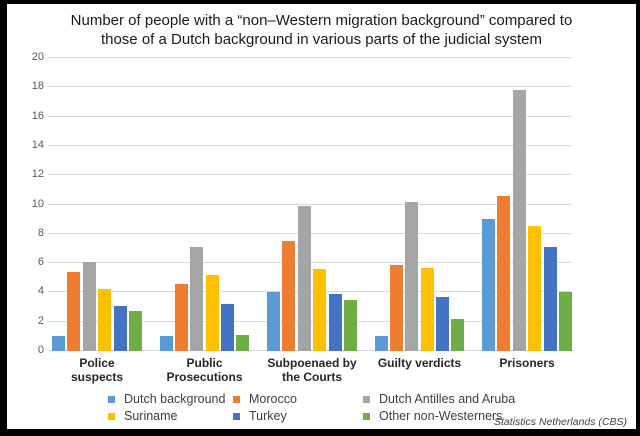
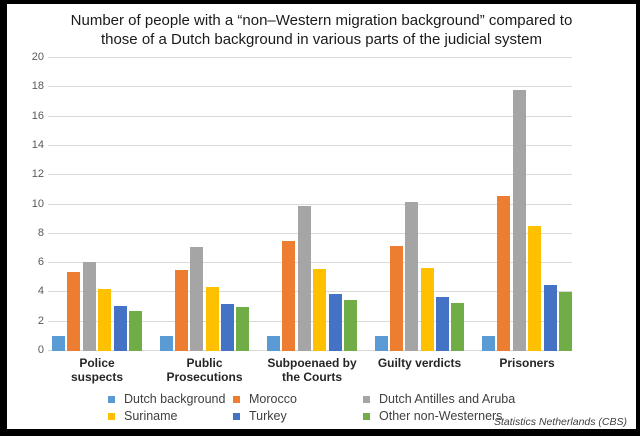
Morocco/Public Prosecutions: 4.6 -> 5.5
Suriname/Public Prosecutions: 5.2 -> 4.4
Other non-Westerners/Public Prosecutions: 1.1 -> 3.0
Dutch background/Subpoenaed by the Courts: 4 -> 1
Morocco/Guilty verdicts: 5.9 -> 7.2
Other non-Westerners/Guilty verdicts: 2.2 -> 3.3
Dutch background/Prisoners: 9 -> 1
Turkey/Prisoners: 7.1 -> 4.5
